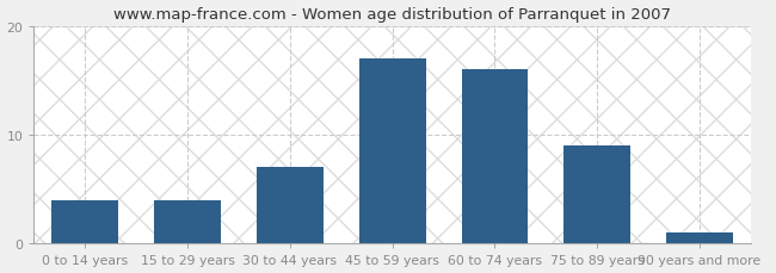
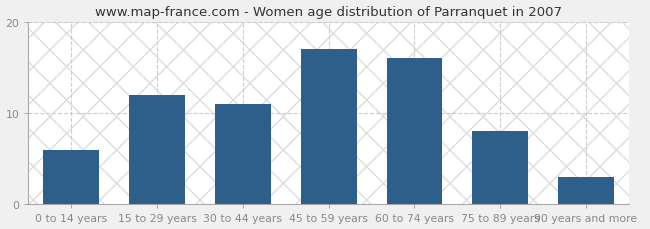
0 to 14 years: 4 -> 6
15 to 29 years: 4 -> 12
30 to 44 years: 7 -> 11
75 to 89 years: 9 -> 8
90 years and more: 1 -> 3
